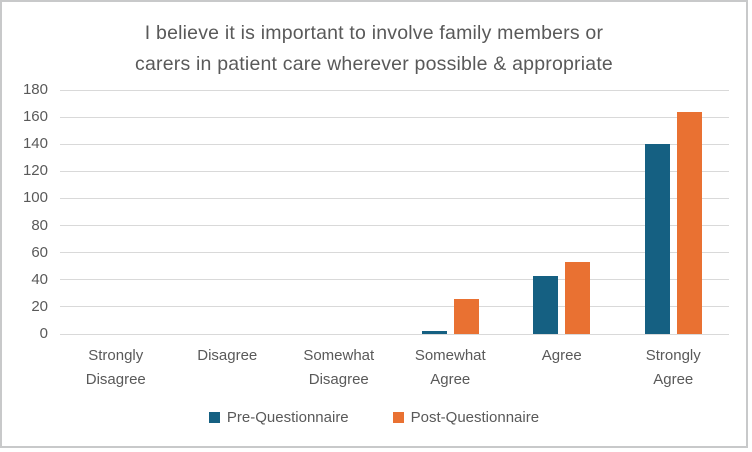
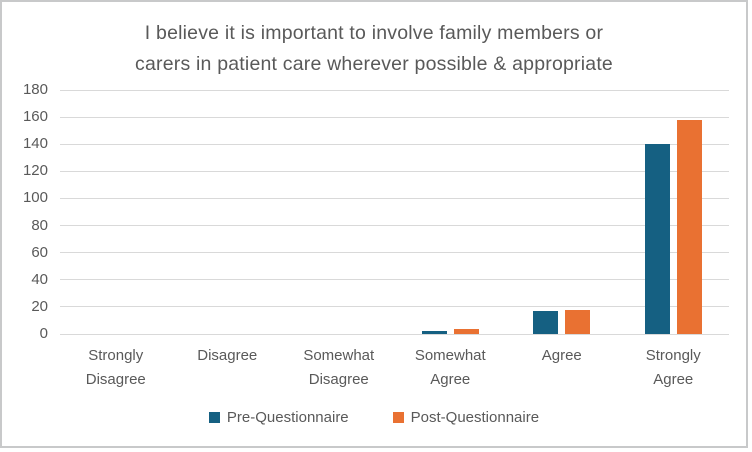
Post-Questionnaire/Somewhat Agree: 26 -> 4
Pre-Questionnaire/Agree: 43 -> 17
Post-Questionnaire/Agree: 53 -> 18
Post-Questionnaire/Strongly Agree: 164 -> 158
